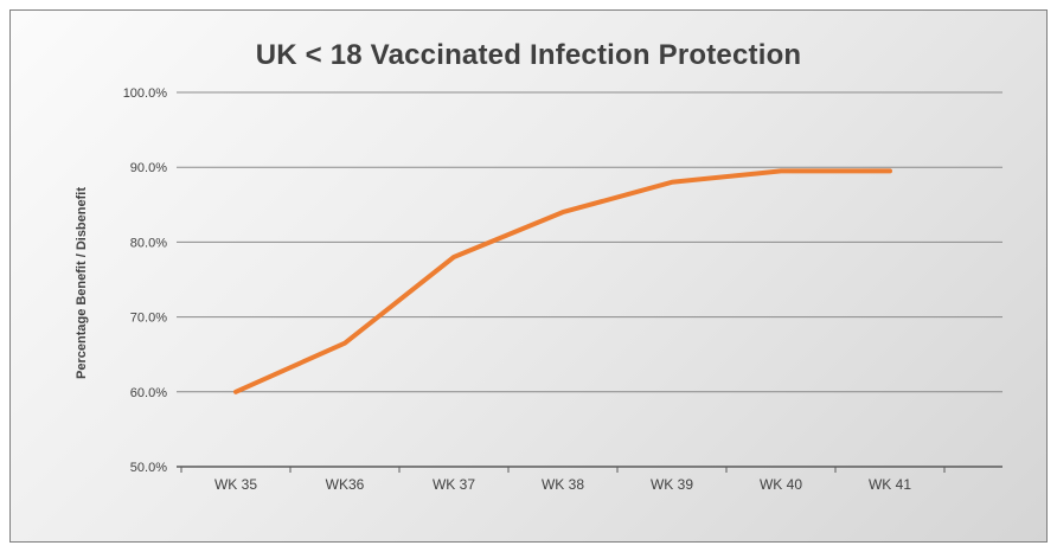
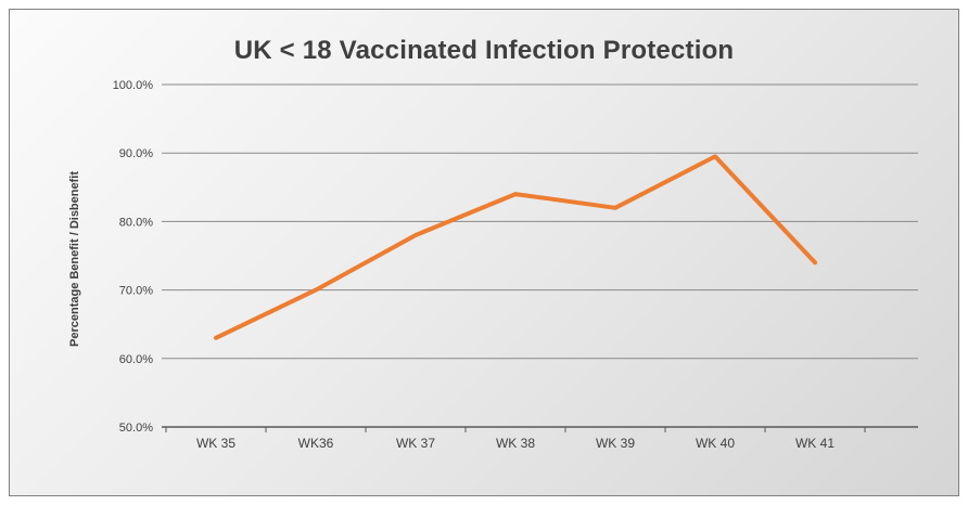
WK 35: 60% -> 63%
WK36: 66% -> 70%
WK 39: 88% -> 82%
WK 41: 90% -> 74%
